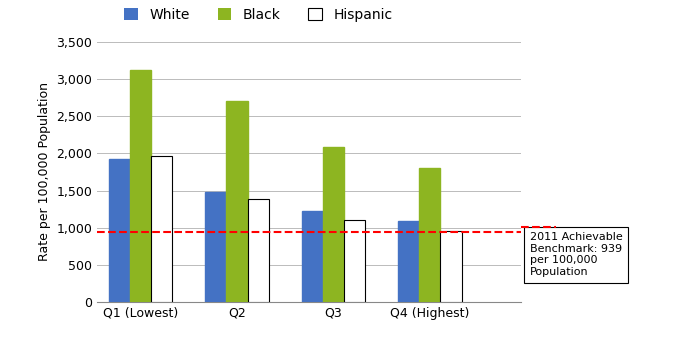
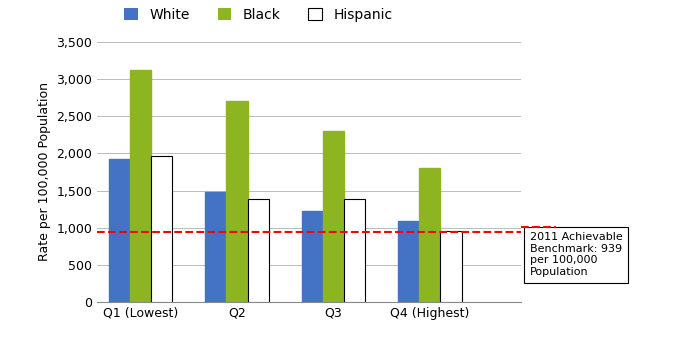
Black/Q3: 2,090 -> 2,300
Hispanic/Q3: 1,100 -> 1,380
